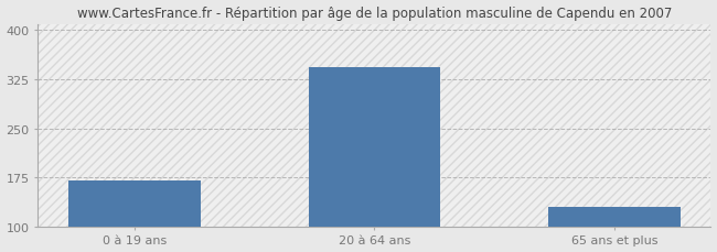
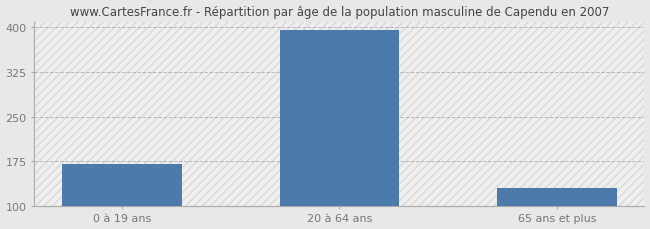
20 à 64 ans: 344 -> 396
